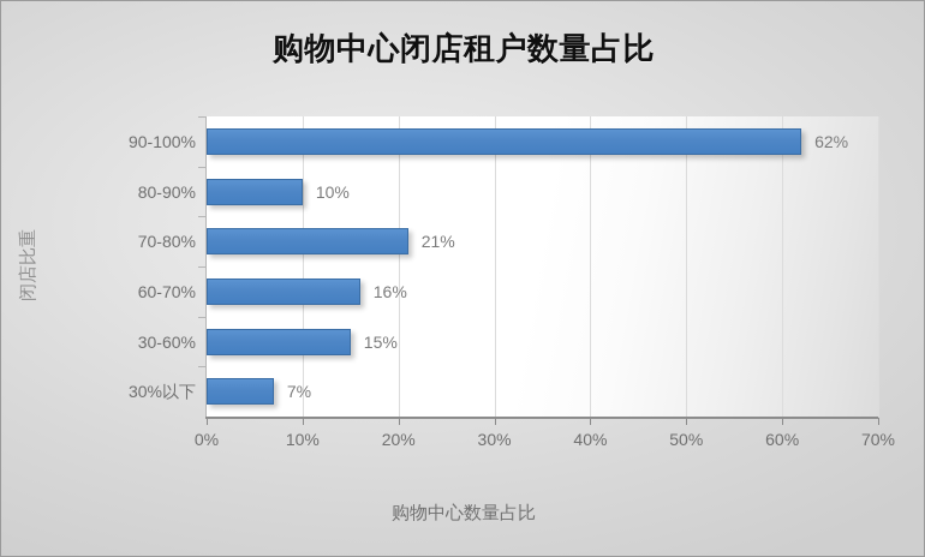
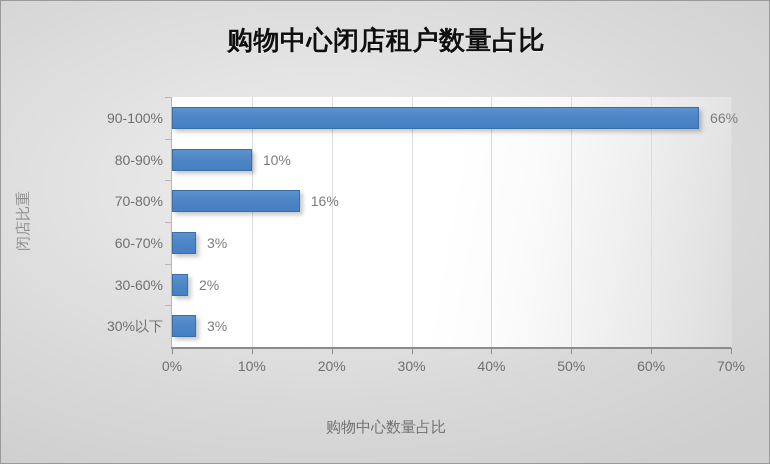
90-100%: 62% -> 66%
70-80%: 21% -> 16%
60-70%: 16% -> 3%
30-60%: 15% -> 2%
30%以下: 7% -> 3%
